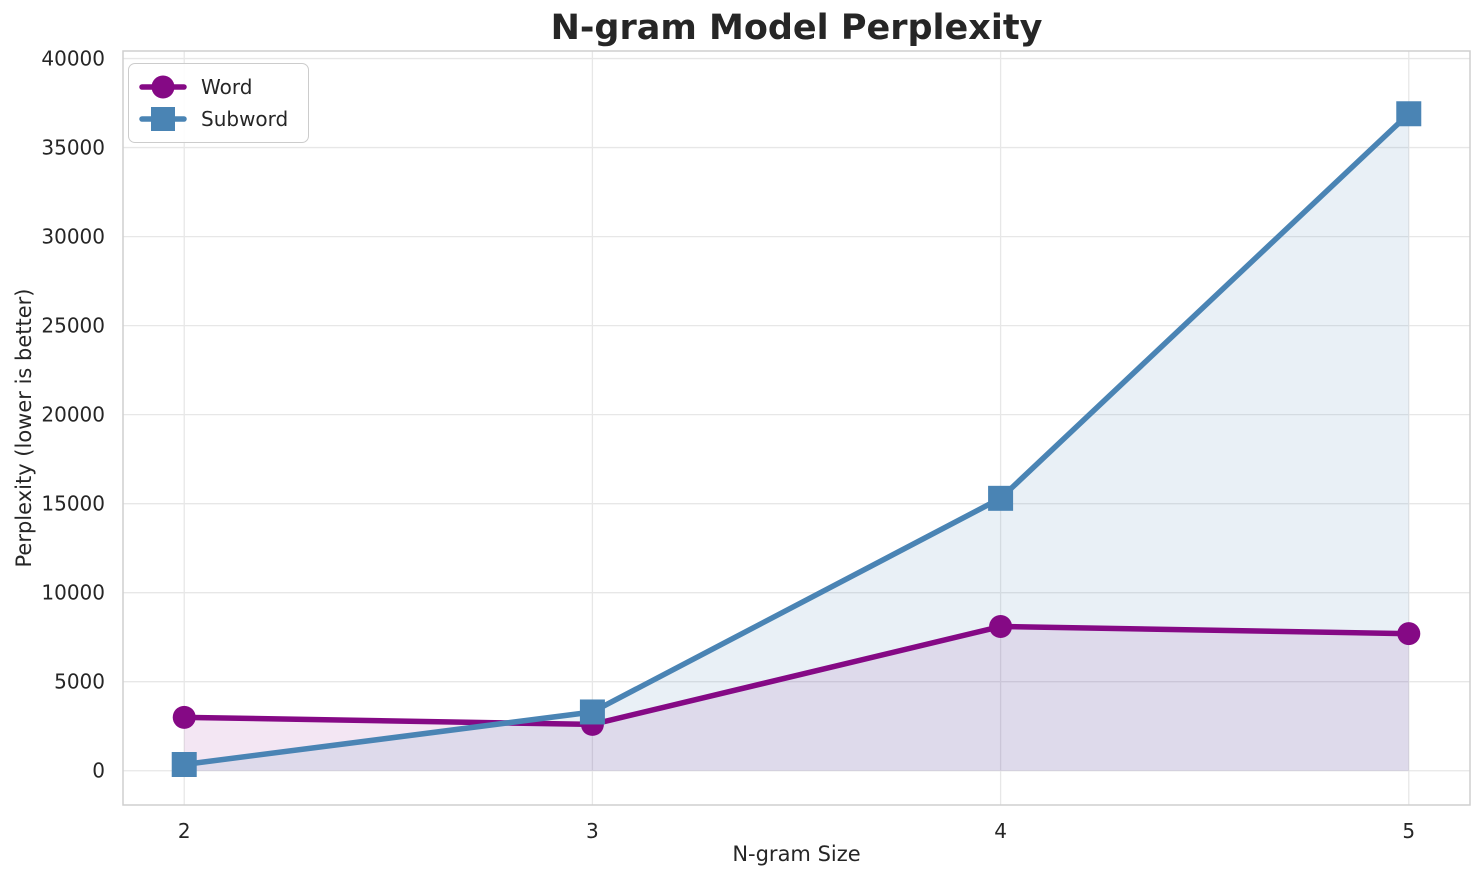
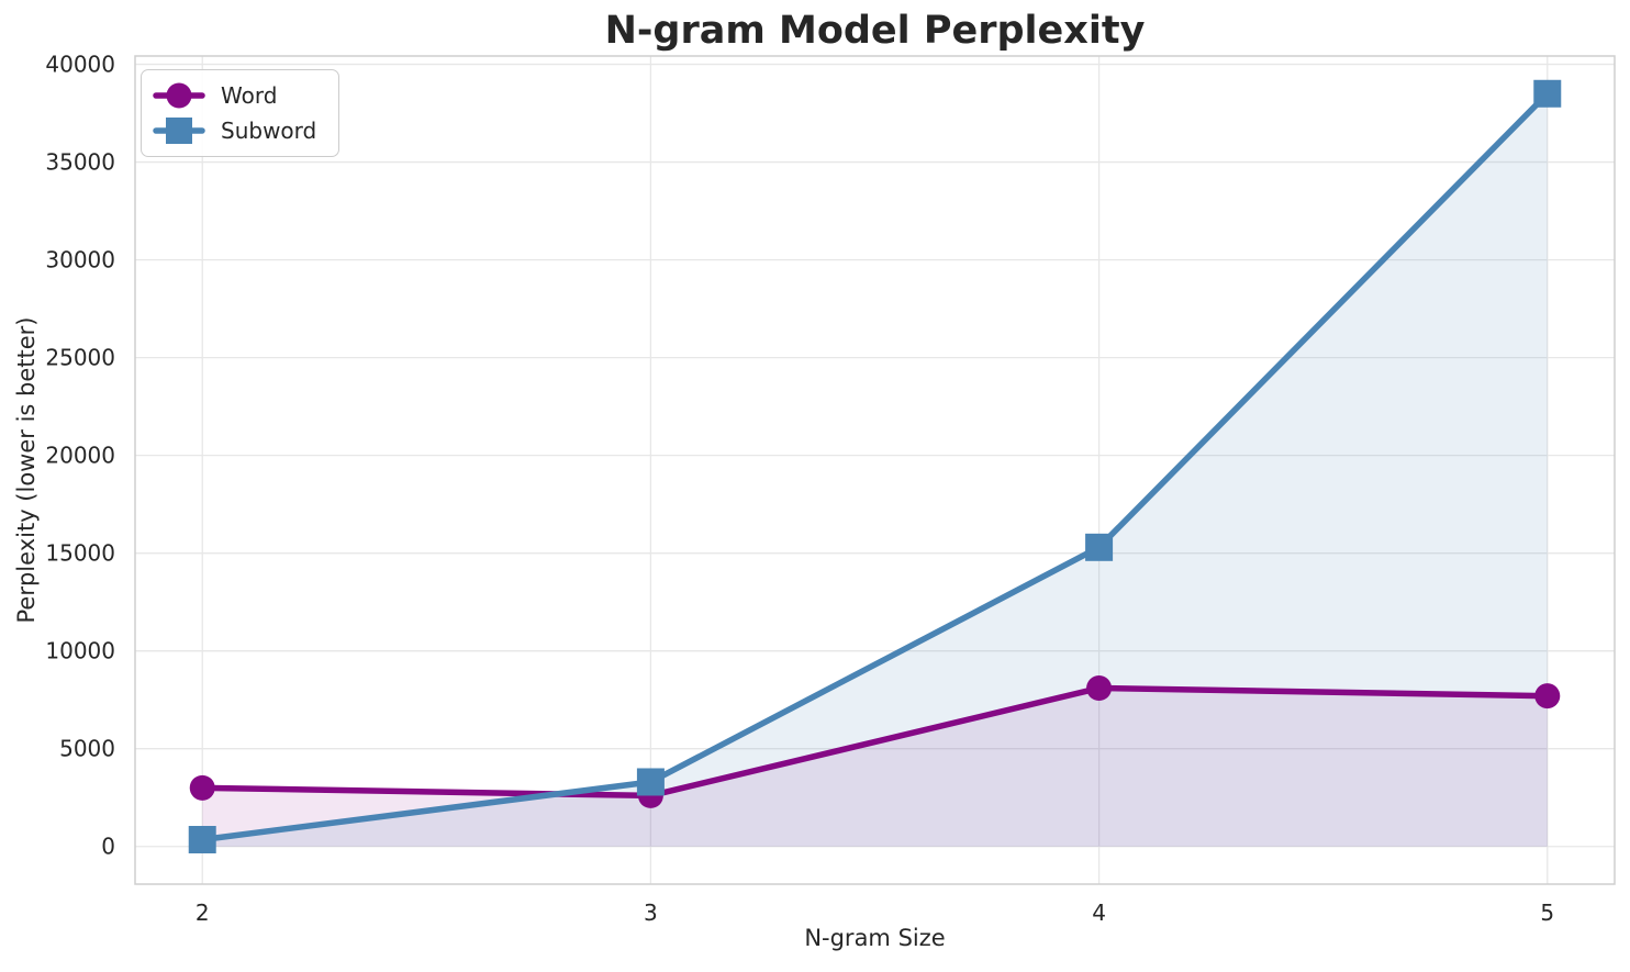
Subword/5: 36900 -> 38500
